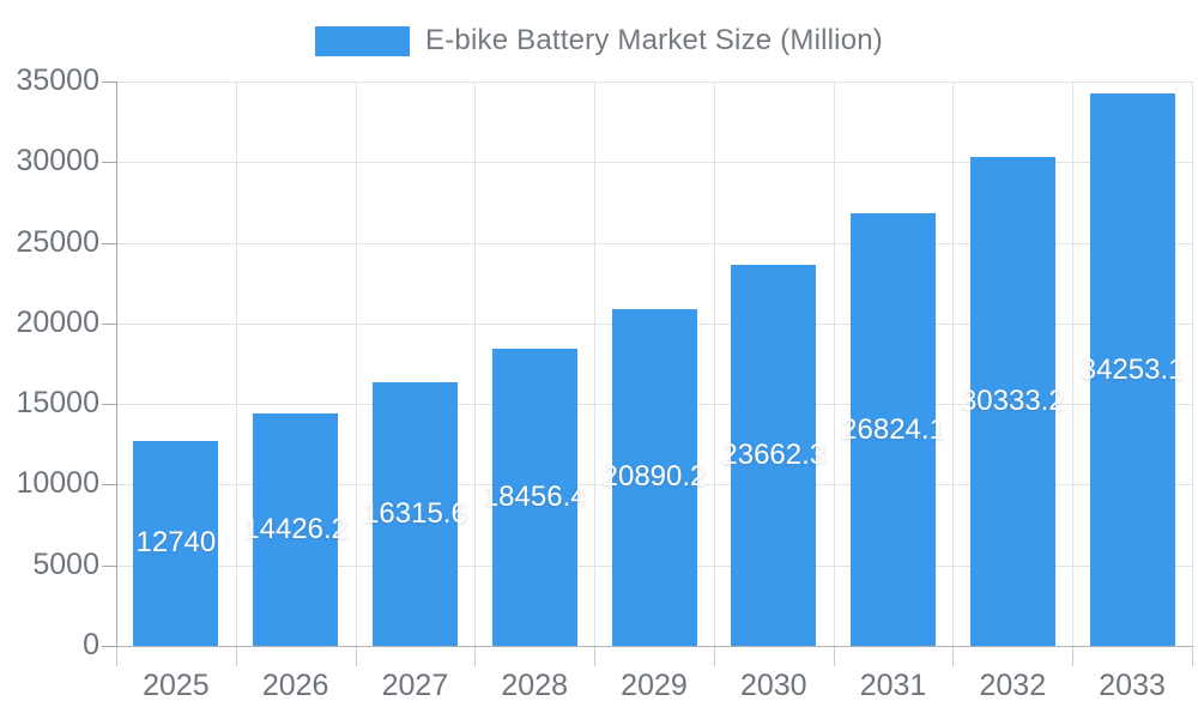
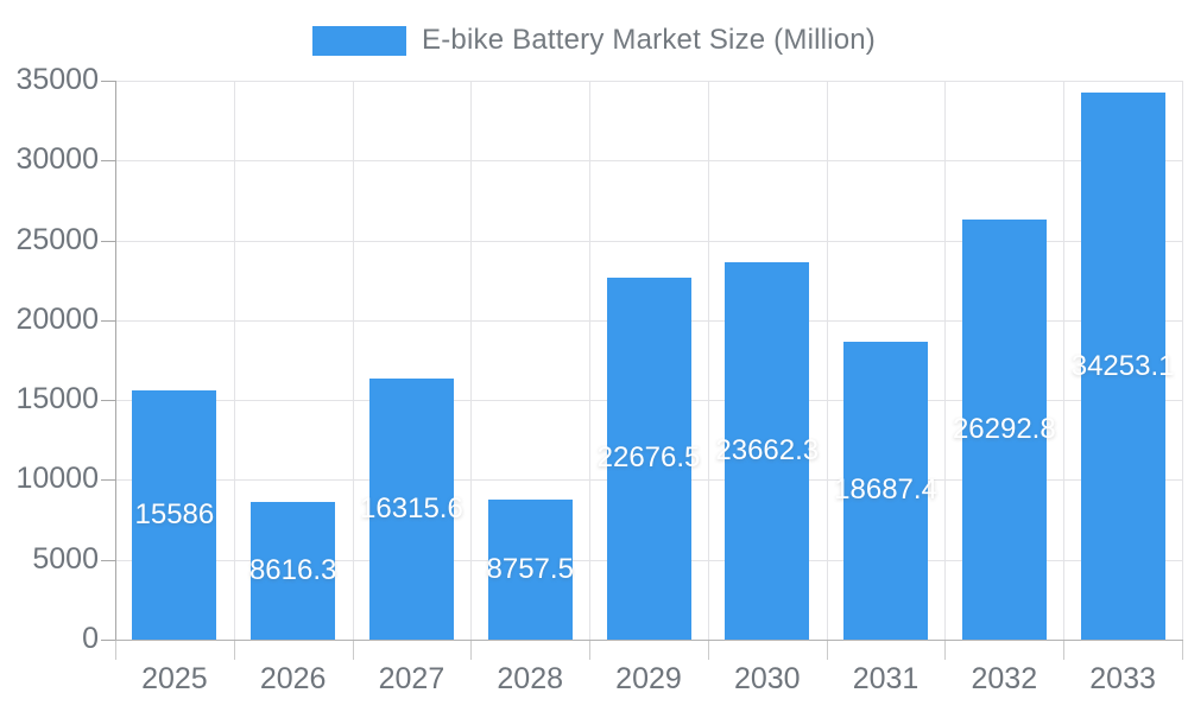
2025: 12740 -> 15586
2026: 14426.2 -> 8616.3
2028: 18456.4 -> 8757.5
2029: 20890.2 -> 22676.5
2031: 26824.1 -> 18687.4
2032: 30333.2 -> 26292.8
